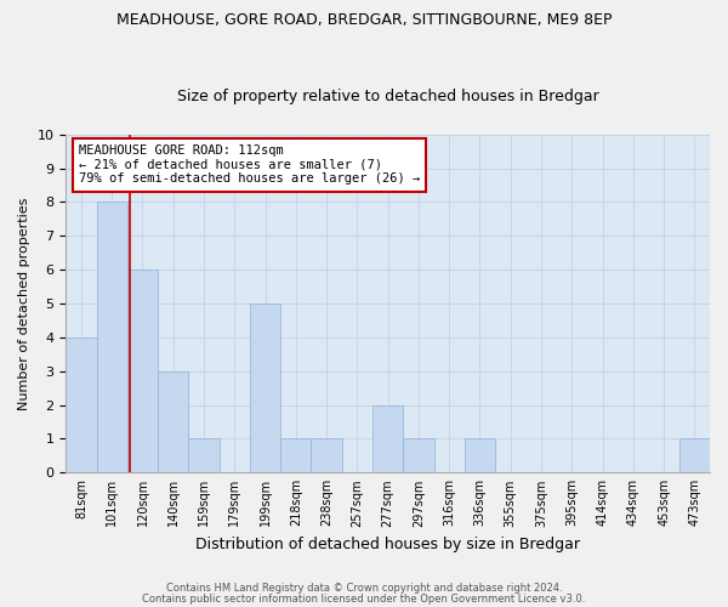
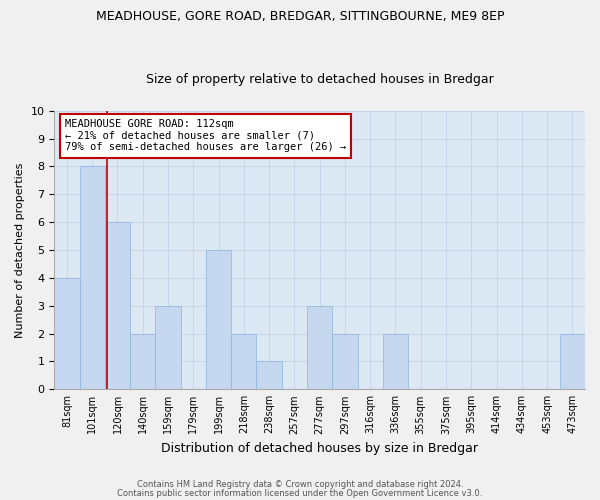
140sqm: 3 -> 2
159sqm: 1 -> 3
218sqm: 1 -> 2
277sqm: 2 -> 3
297sqm: 1 -> 2
336sqm: 1 -> 2
473sqm: 1 -> 2
